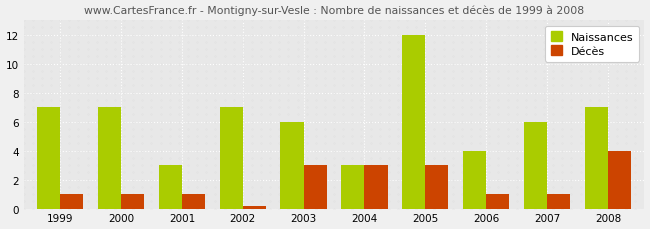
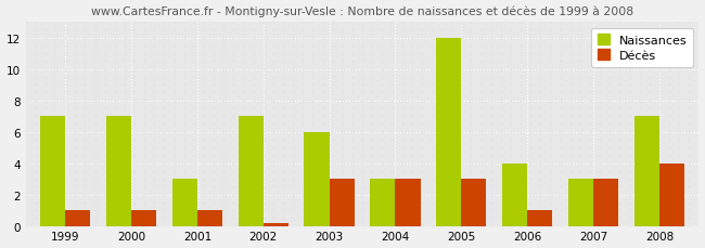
Naissances/2007: 6 -> 3
Décès/2007: 1.0 -> 3.0
